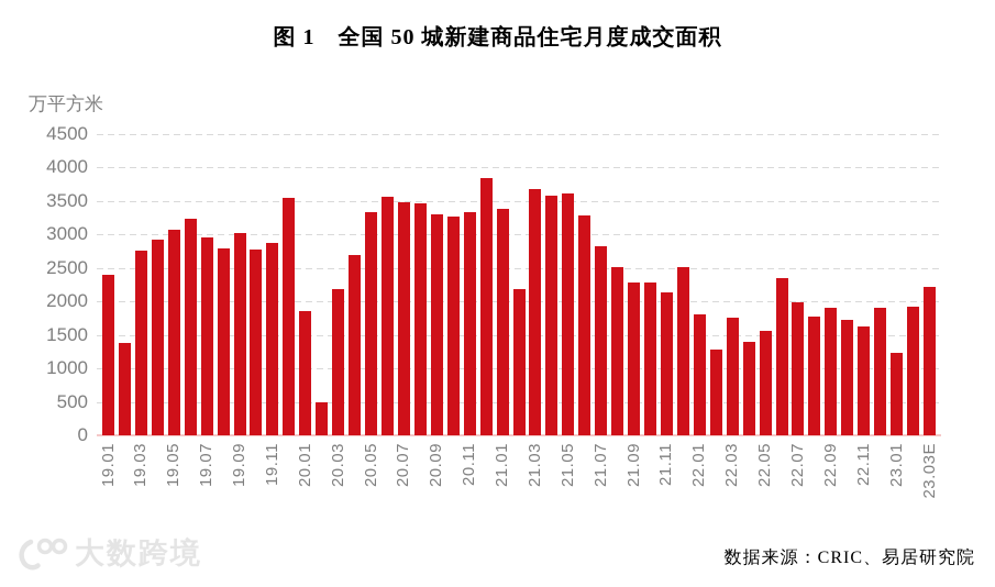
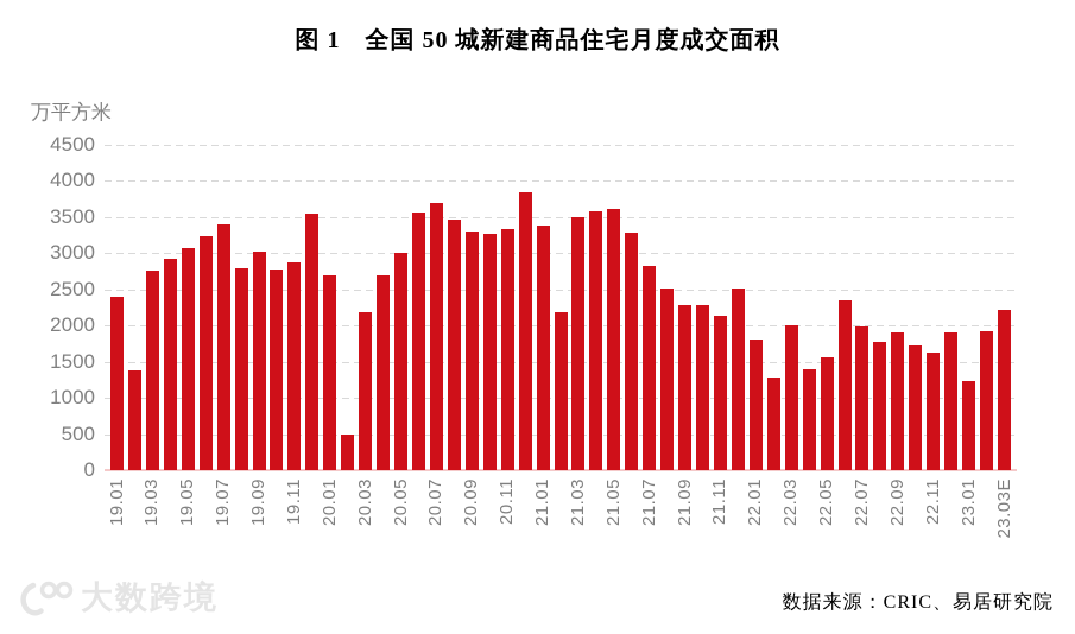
19.07: 3000 -> 3400
20.01: 1900 -> 2700
20.05: 3300 -> 3000
20.07: 3500 -> 3700
21.03: 3700 -> 3500
22.03: 1800 -> 2000
